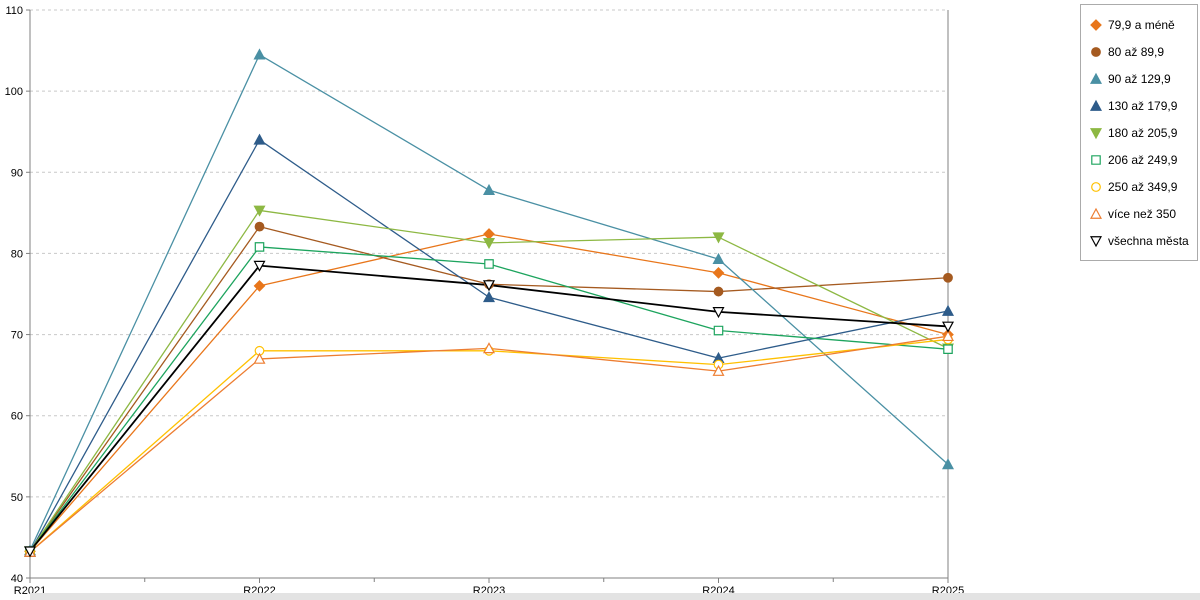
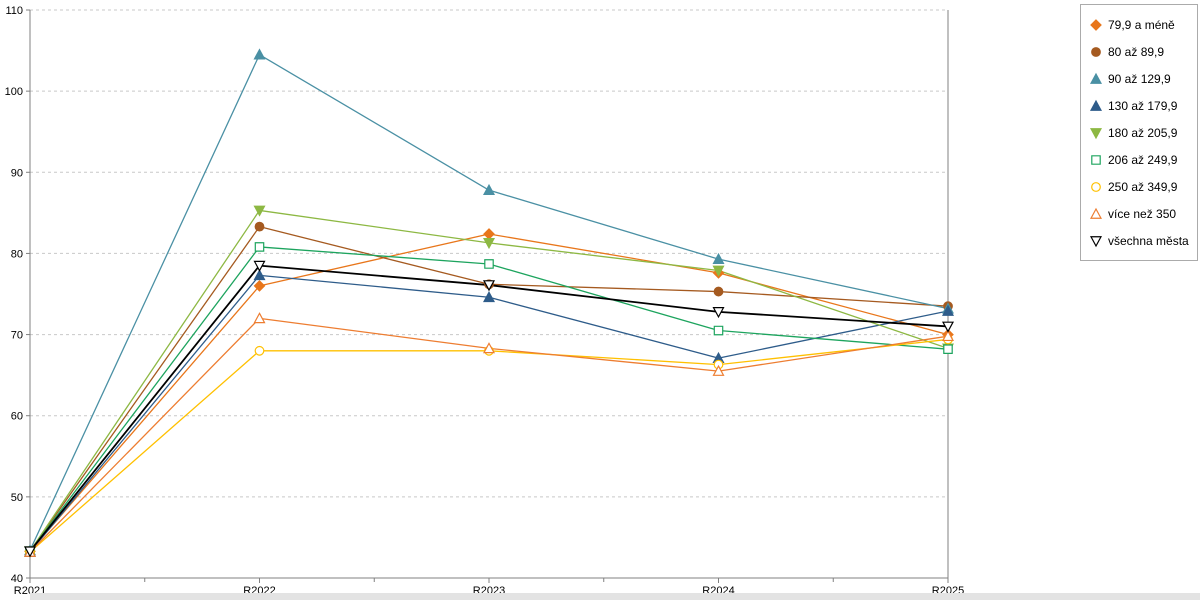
130 až 179,9/R2022: 94 -> 77
více než 350/R2022: 67 -> 72
180 až 205,9/R2024: 82 -> 78
80 až 89,9/R2025: 77 -> 74
90 až 129,9/R2025: 54 -> 73
